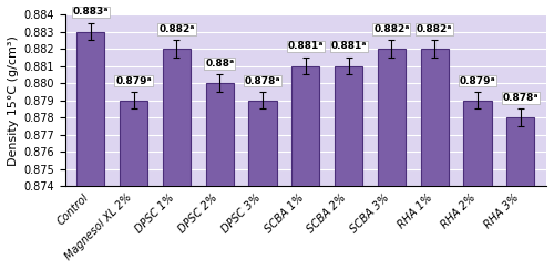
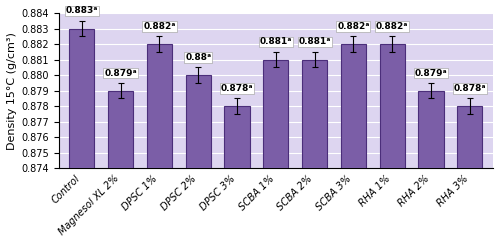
DPSC 3%: 0.879 -> 0.878
